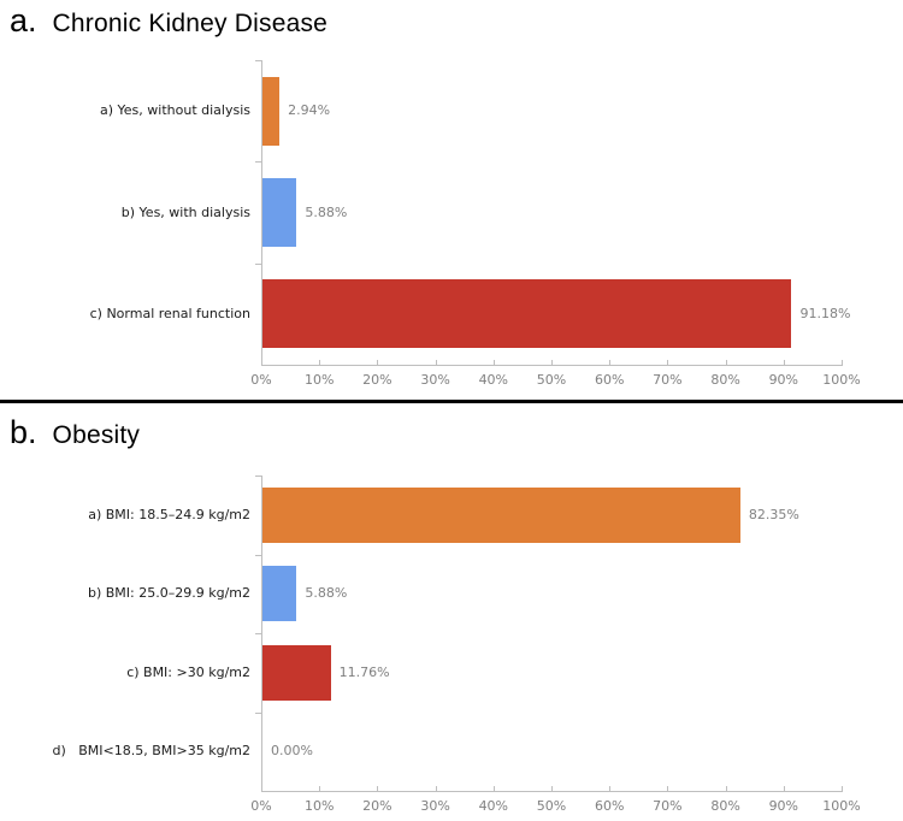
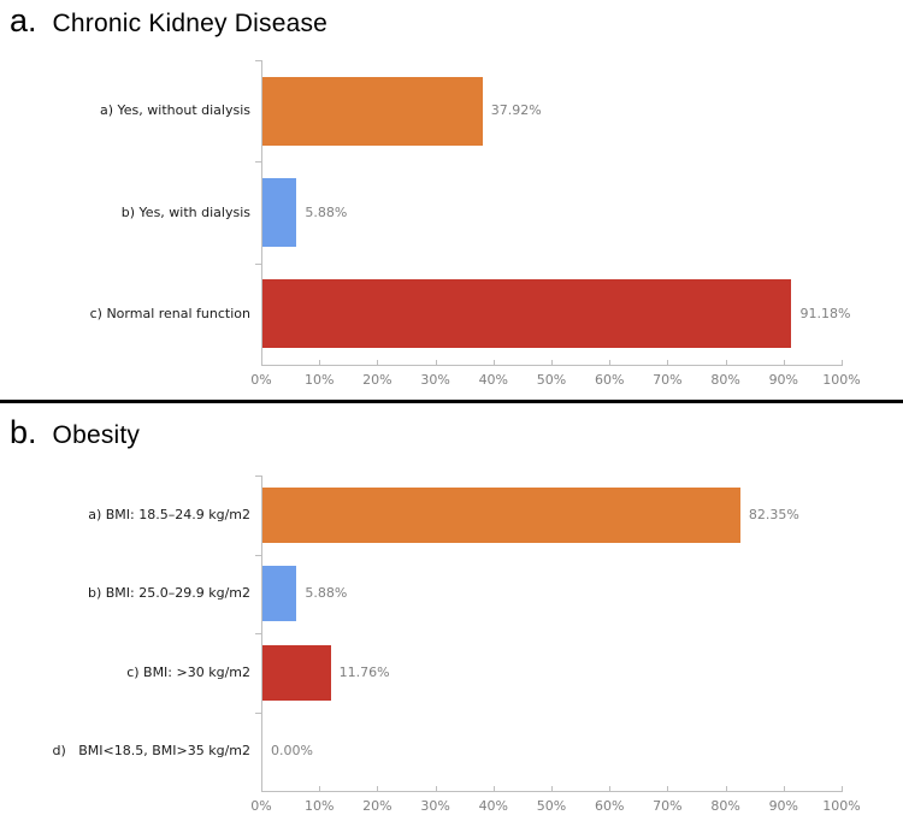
Chronic Kidney Disease/a) Yes, without dialysis: 2.94% -> 37.92%
